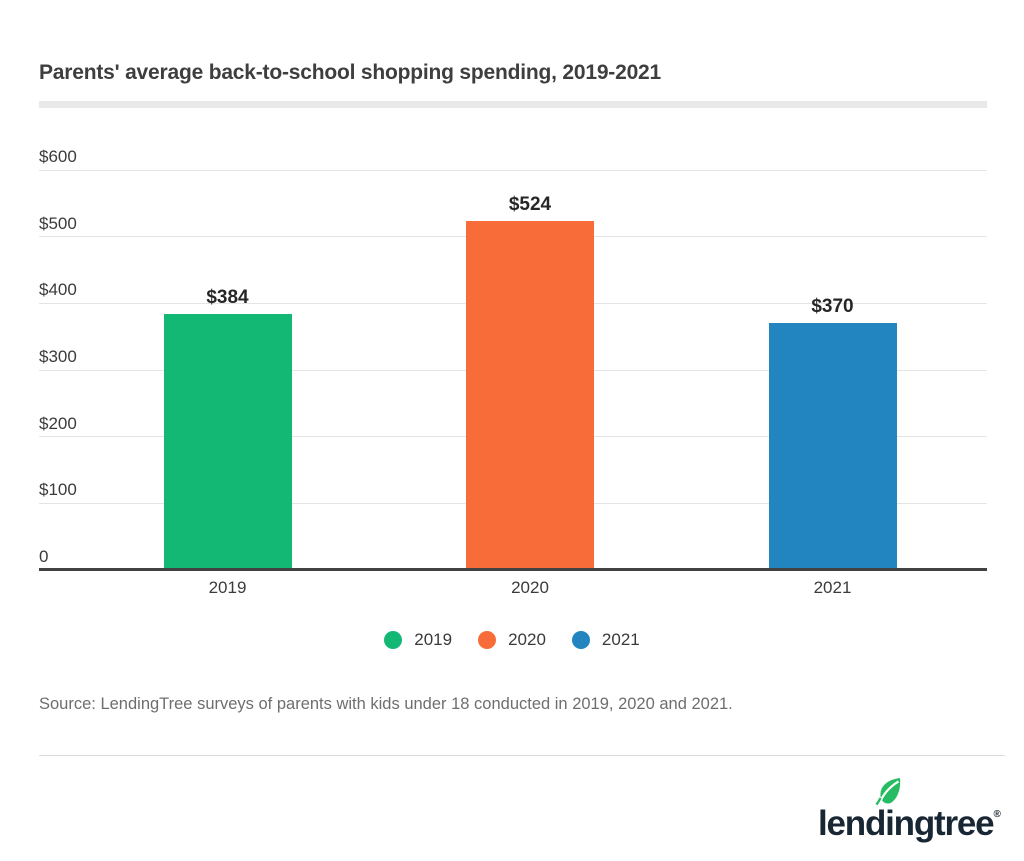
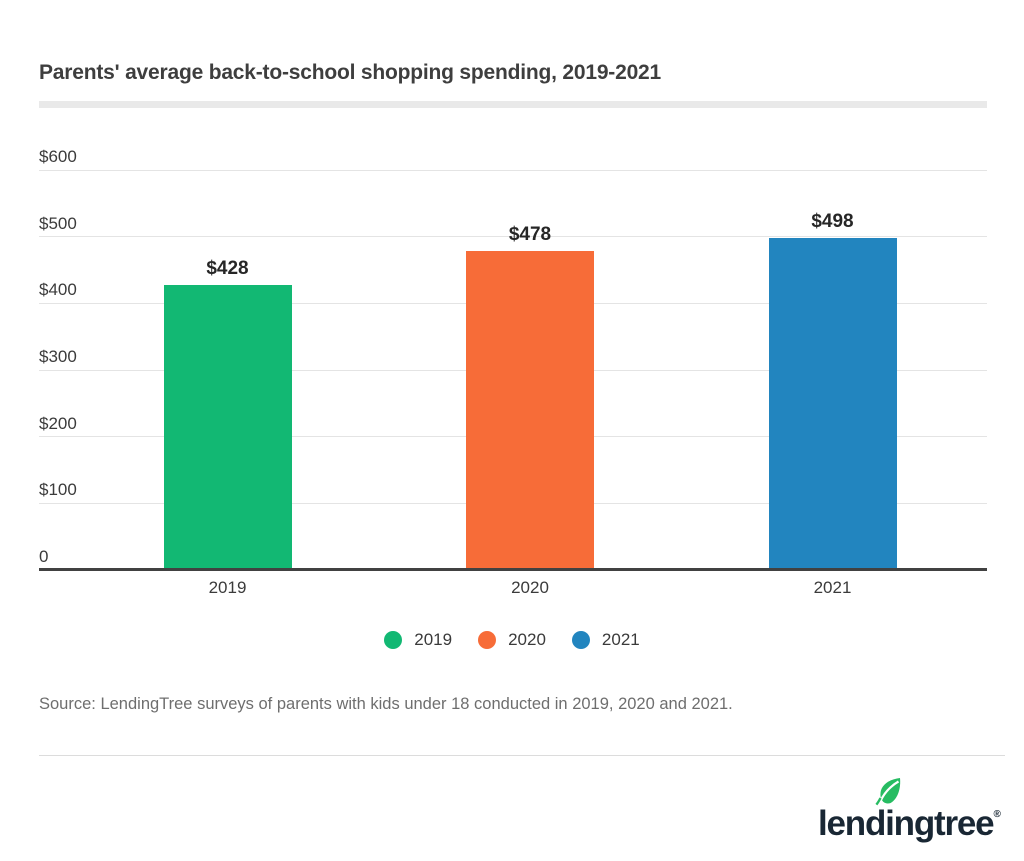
2019: $384 -> $428
2020: $524 -> $478
2021: $370 -> $498
